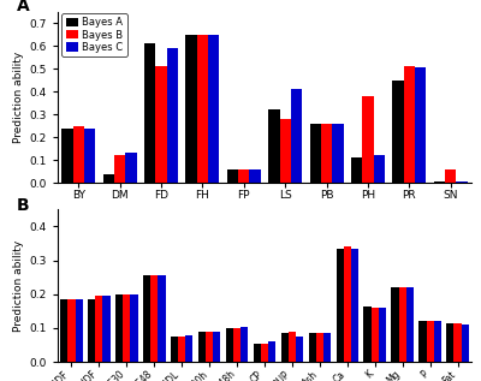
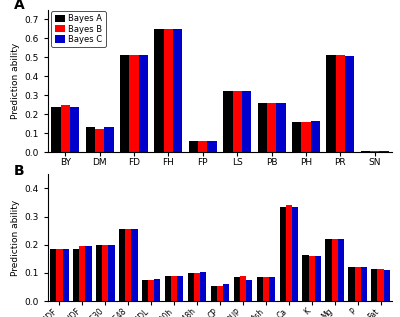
Bayes A/DM: 0.04 -> 0.13
Bayes A/FD: 0.61 -> 0.51
Bayes C/FD: 0.59 -> 0.51
Bayes B/LS: 0.28 -> 0.32
Bayes C/LS: 0.41 -> 0.32
Bayes A/PH: 0.11 -> 0.16
Bayes B/PH: 0.38 -> 0.16
Bayes C/PH: 0.12 -> 0.17
Bayes A/PR: 0.45 -> 0.51
Bayes B/SN: 0.06 -> 0.01
